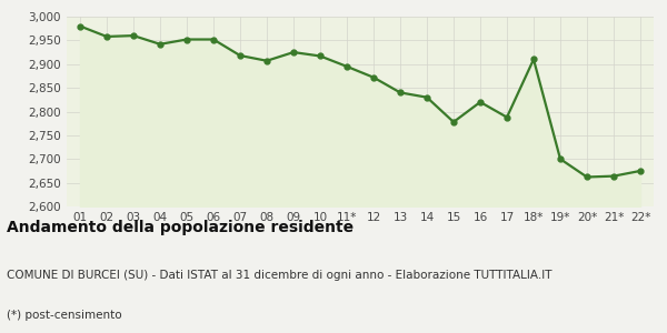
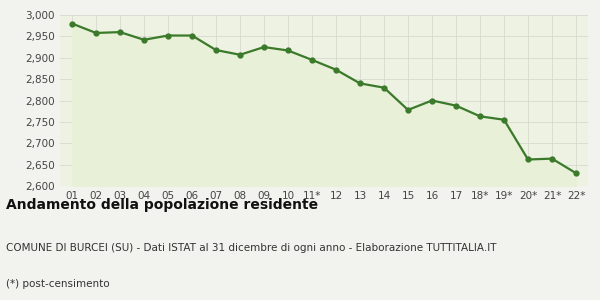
16: 2,820 -> 2,800
18*: 2,910 -> 2,763
19*: 2,700 -> 2,755
22*: 2,675 -> 2,630
